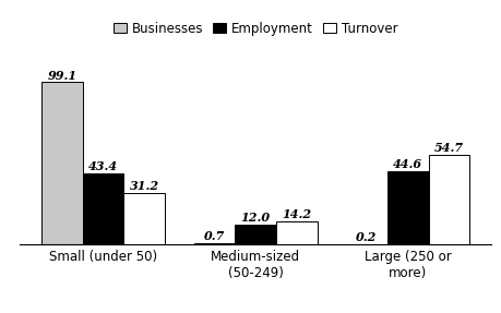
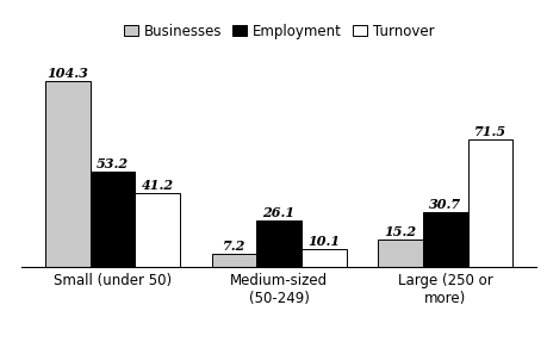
Businesses/Small (under 50): 99.1 -> 104.3
Employment/Small (under 50): 43.4 -> 53.2
Turnover/Small (under 50): 31.2 -> 41.2
Businesses/Medium-sized (50-249): 0.7 -> 7.2
Employment/Medium-sized (50-249): 12.0 -> 26.1
Turnover/Medium-sized (50-249): 14.2 -> 10.1
Businesses/Large (250 or more): 0.2 -> 15.2
Employment/Large (250 or more): 44.6 -> 30.7
Turnover/Large (250 or more): 54.7 -> 71.5
